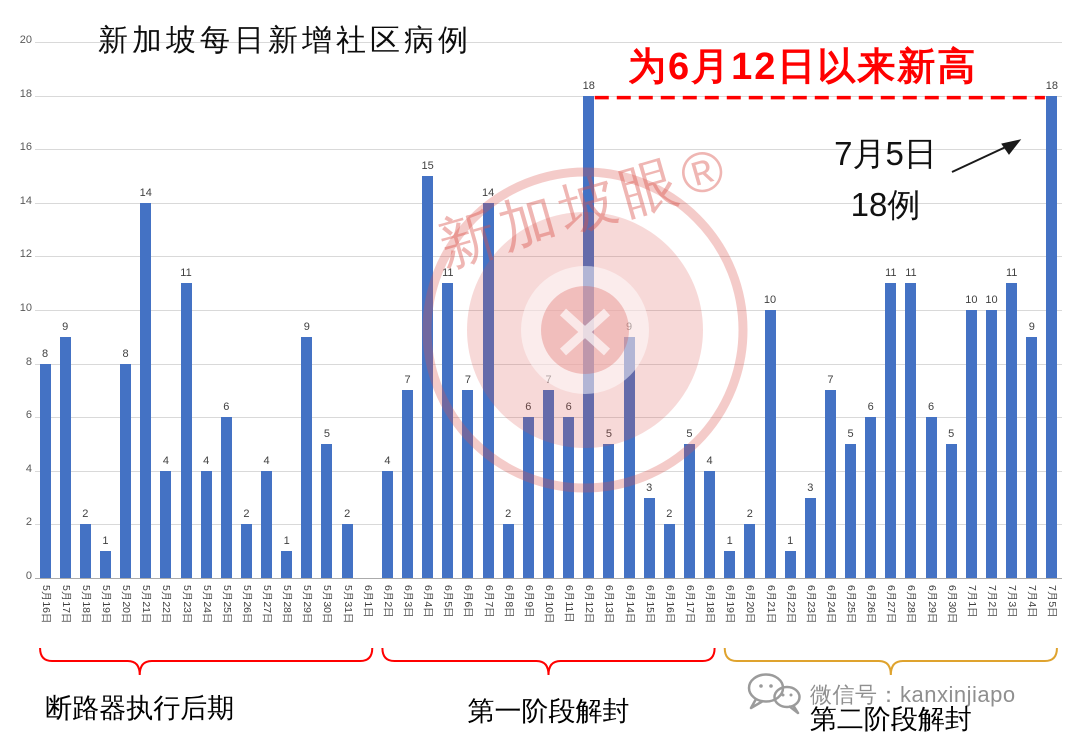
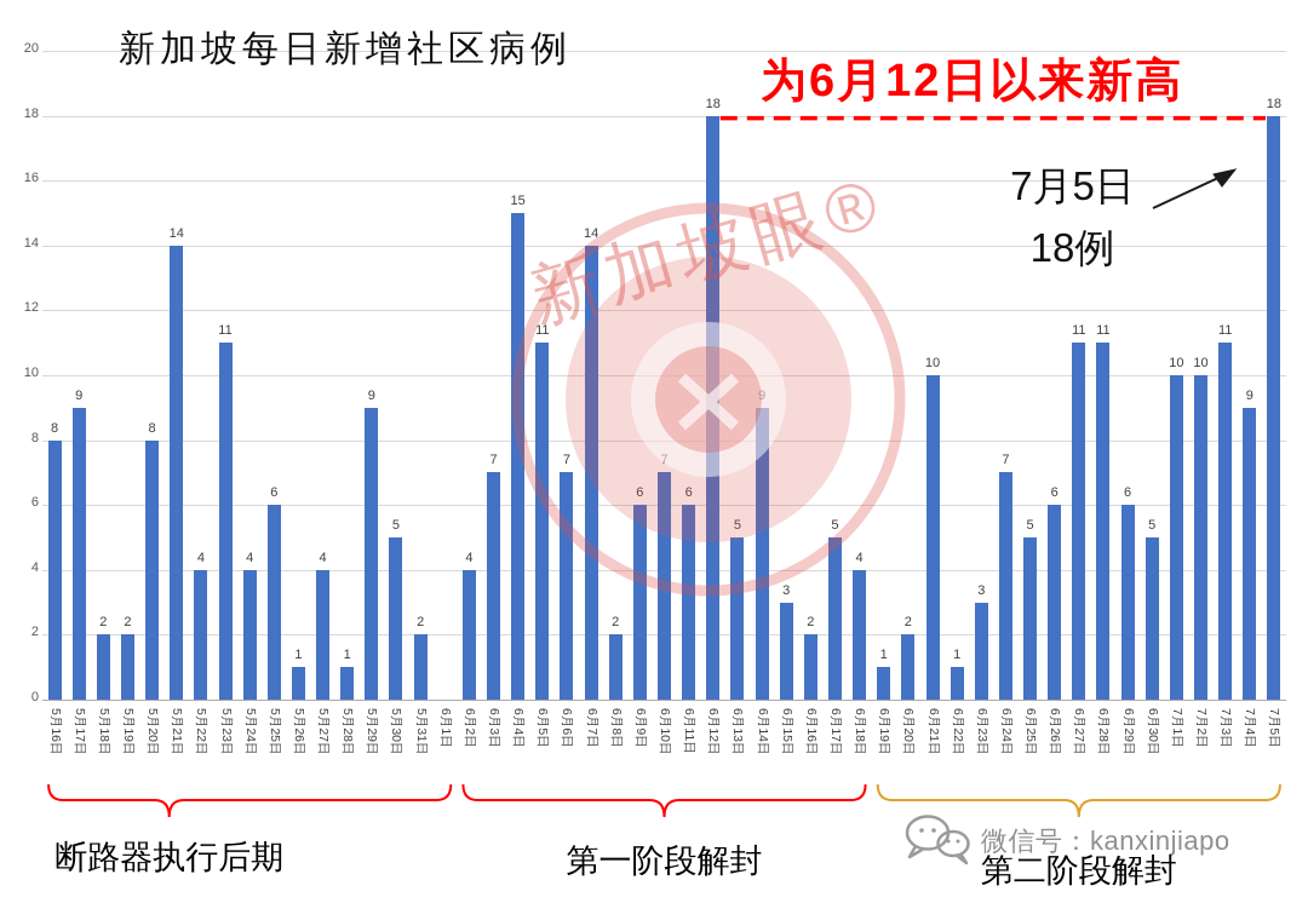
5月19日: 1 -> 2
5月26日: 2 -> 1
